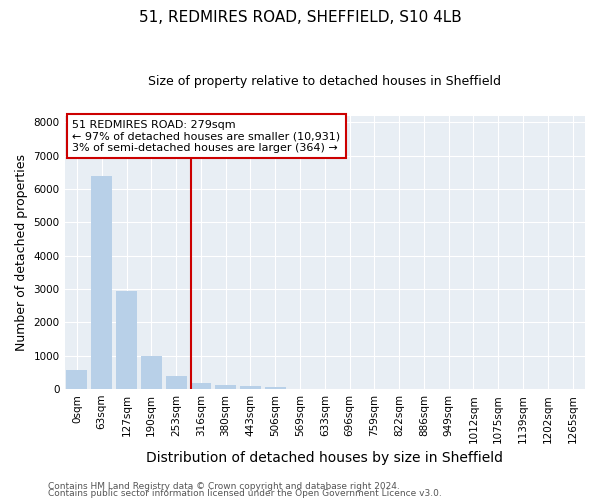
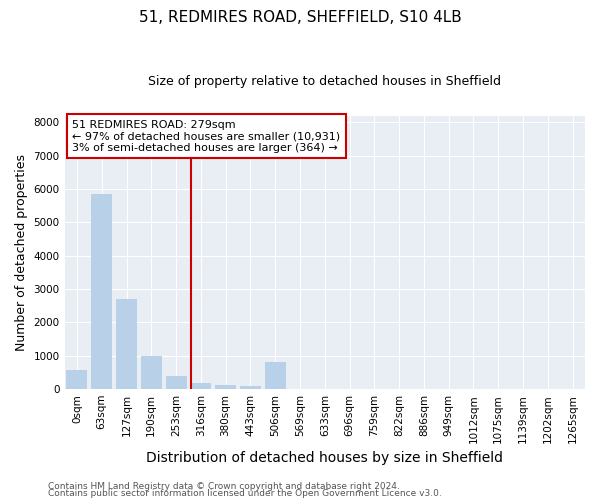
63sqm: 6400 -> 5850
127sqm: 2950 -> 2700
506sqm: 60 -> 800
